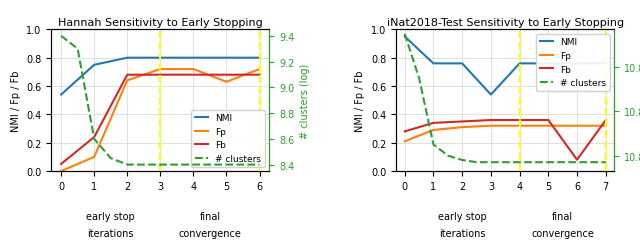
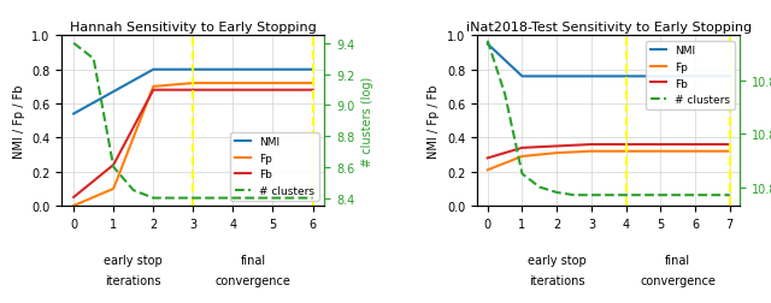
Hannah Sensitivity to Early Stopping/NMI/1: 0.75 -> 0.67
Hannah Sensitivity to Early Stopping/Fp/2: 0.64 -> 0.70
Hannah Sensitivity to Early Stopping/Fp/5: 0.63 -> 0.72
iNat2018-Test Sensitivity to Early Stopping/NMI/3: 0.54 -> 0.76
iNat2018-Test Sensitivity to Early Stopping/Fb/6: 0.08 -> 0.36
